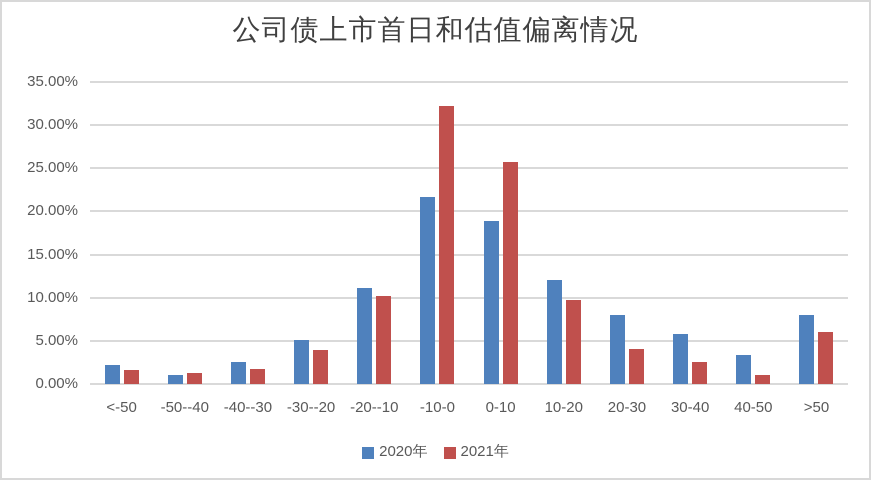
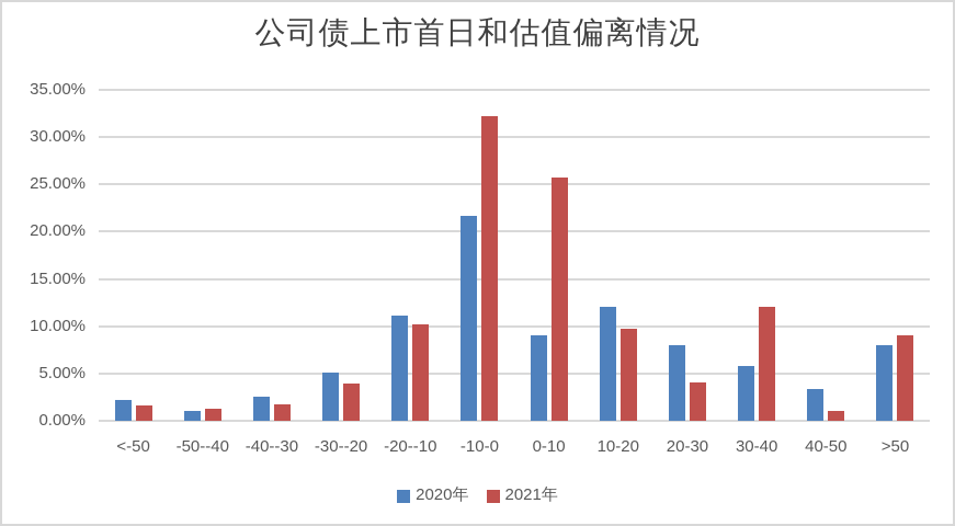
2020年/0-10: 19% -> 9%
2021年/30-40: 3% -> 12%
2021年/>50: 6% -> 9%
